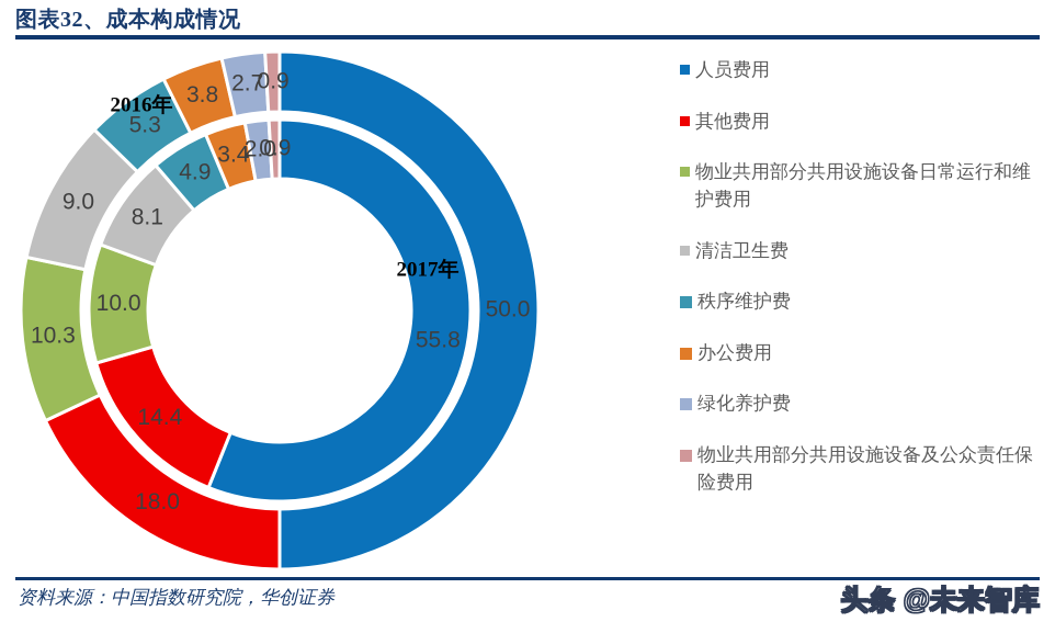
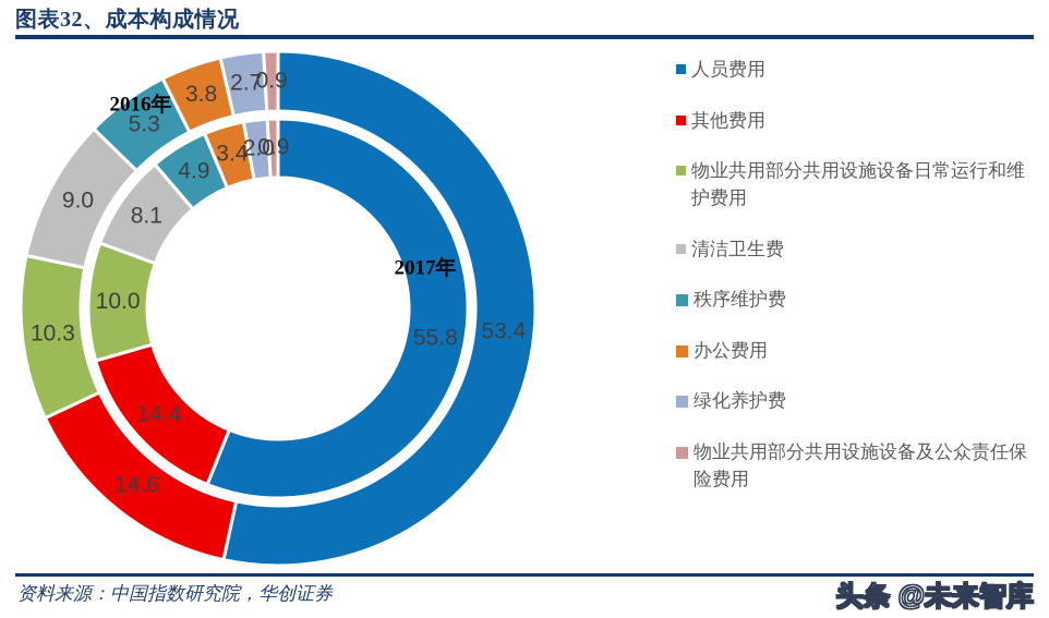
2016年/人员费用: 50.0 -> 53.4
2016年/其他费用: 18.0 -> 14.6
